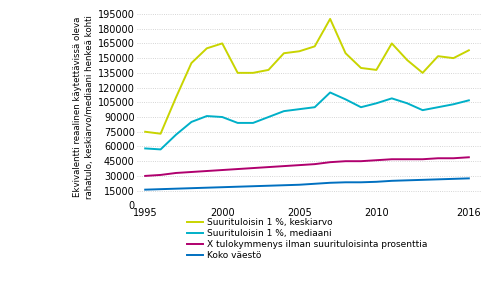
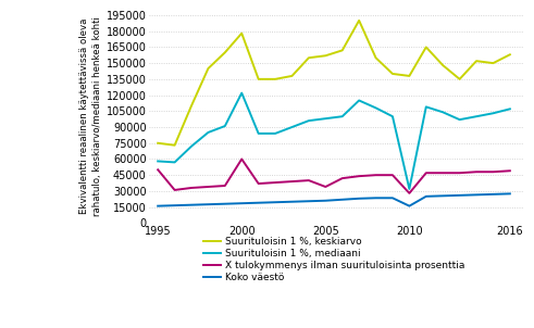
X tulokymmenys ilman suurituloisinta prosenttia/1995: 30000 -> 50000
Suurituloisin 1 %, keskiarvo/2000: 165000 -> 178000
Suurituloisin 1 %, mediaani/2000: 90000 -> 122000
X tulokymmenys ilman suurituloisinta prosenttia/2000: 36000 -> 60000
X tulokymmenys ilman suurituloisinta prosenttia/2005: 41000 -> 34000
Suurituloisin 1 %, mediaani/2010: 104000 -> 32000
X tulokymmenys ilman suurituloisinta prosenttia/2010: 46000 -> 28000
Koko väestö/2010: 24000 -> 16000
